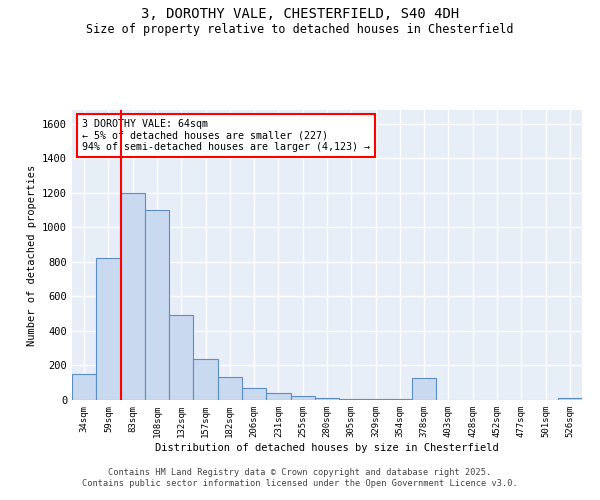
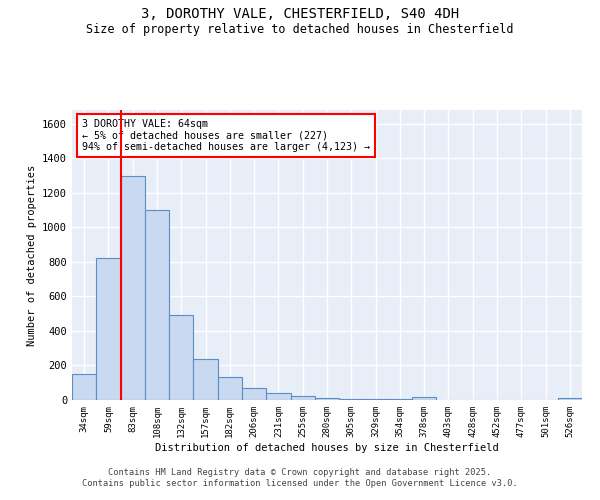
83sqm: 1200 -> 1300
378sqm: 130 -> 20
